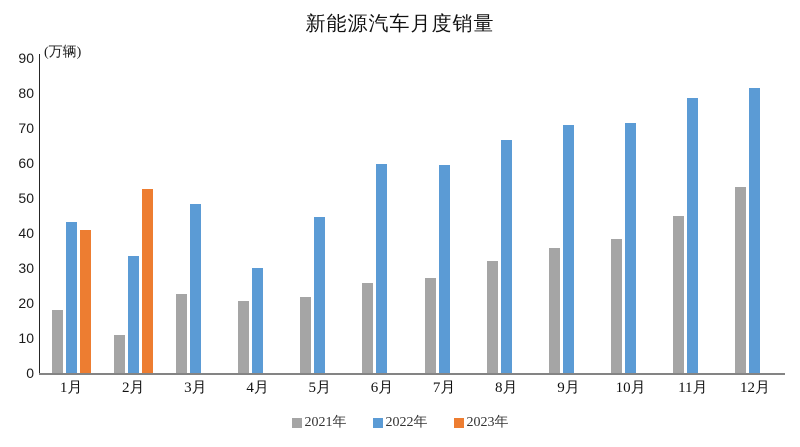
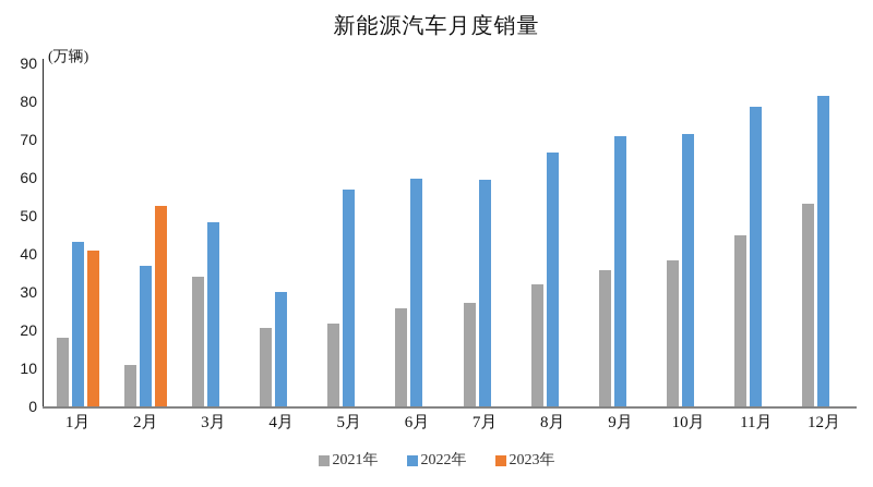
2022年/2月: 33 -> 37
2021年/3月: 23 -> 34
2022年/5月: 45 -> 57
